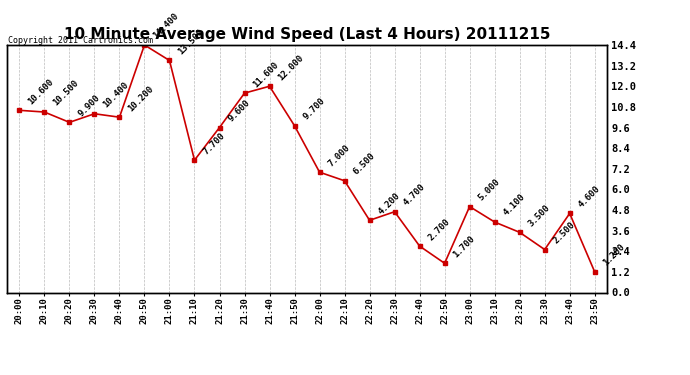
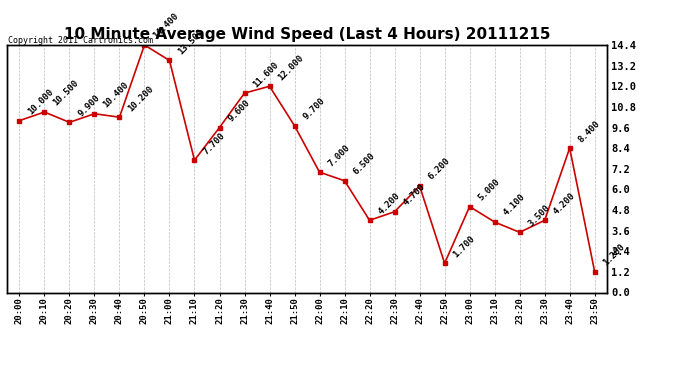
20:00: 10.600 -> 10.000
22:40: 2.700 -> 6.200
23:30: 2.500 -> 4.200
23:40: 4.600 -> 8.400
